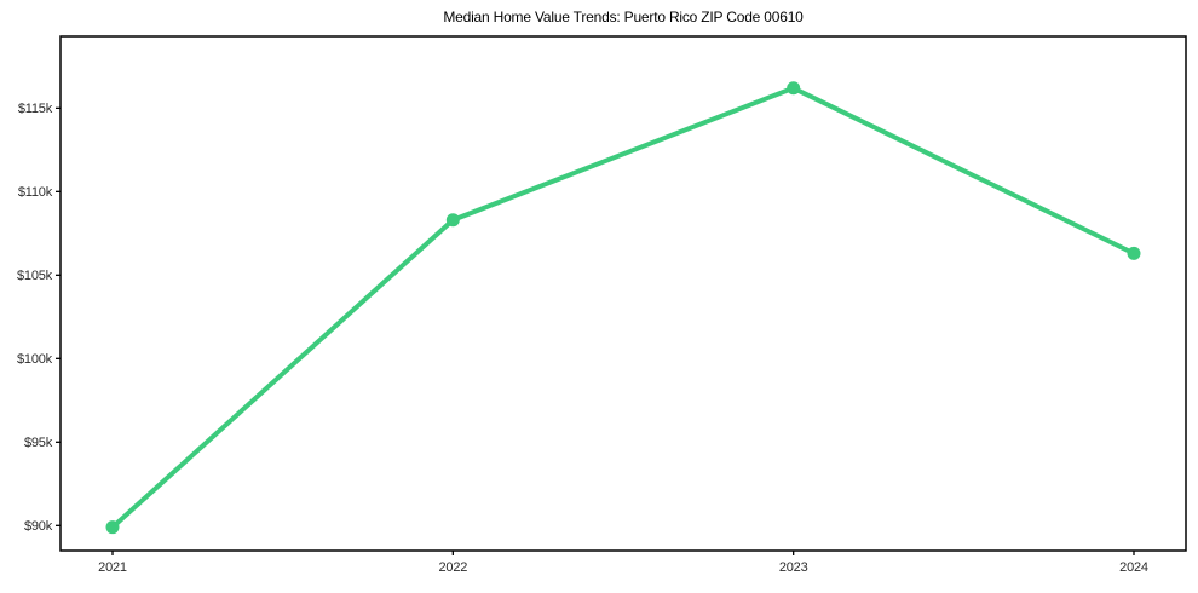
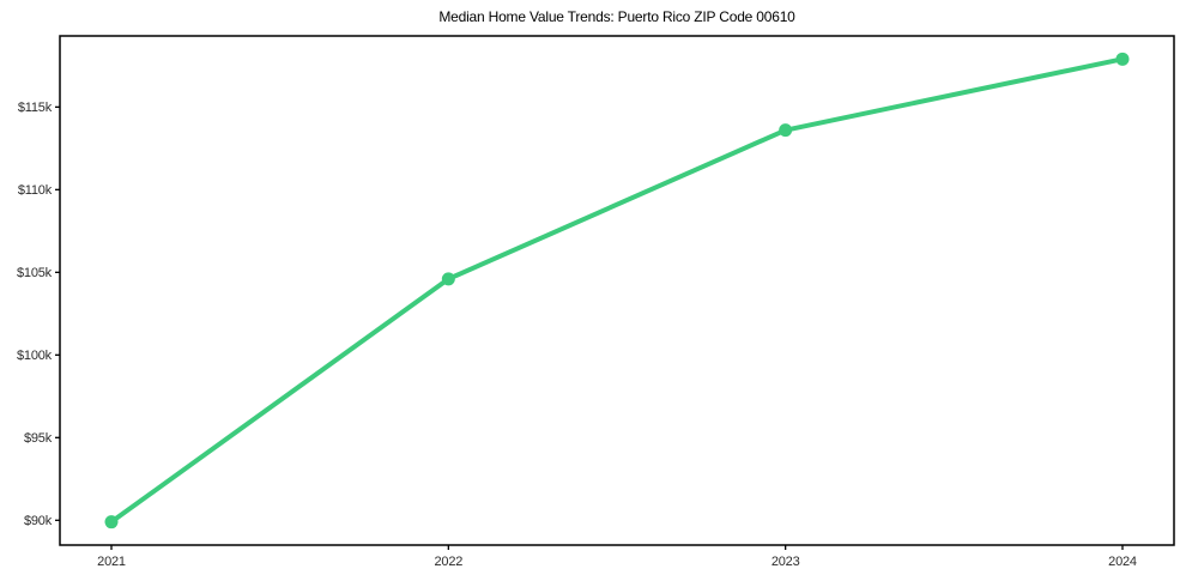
2022: $108.3k -> $104.6k
2023: $116.2k -> $113.6k
2024: $106.3k -> $117.9k
